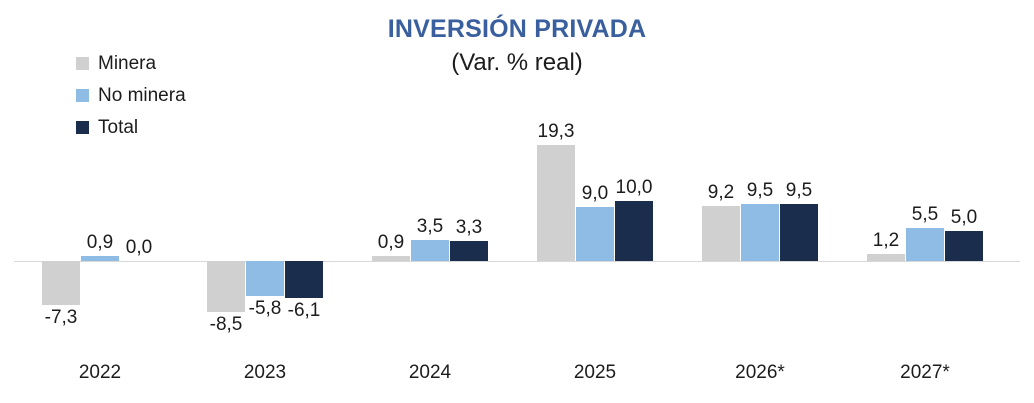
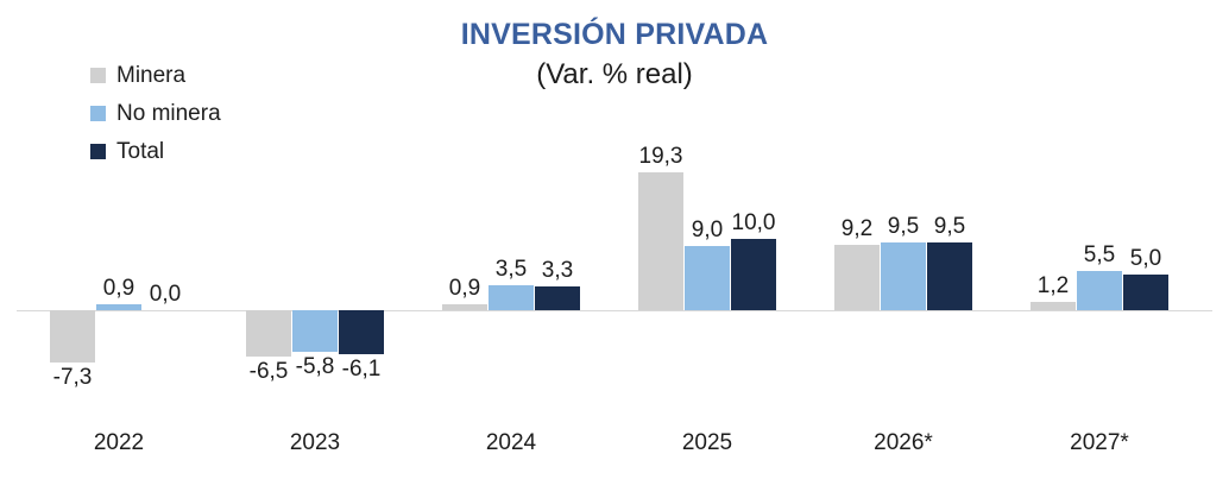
Minera/2023: -8,5 -> -6,5
